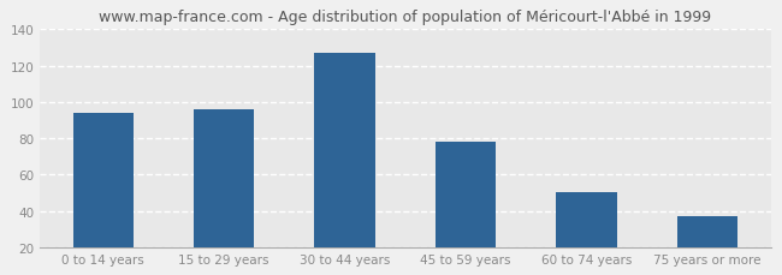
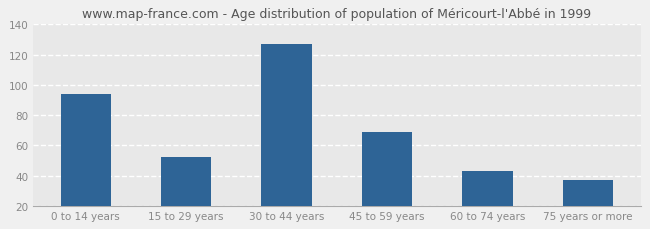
15 to 29 years: 96 -> 52
45 to 59 years: 78 -> 69
60 to 74 years: 50 -> 43
